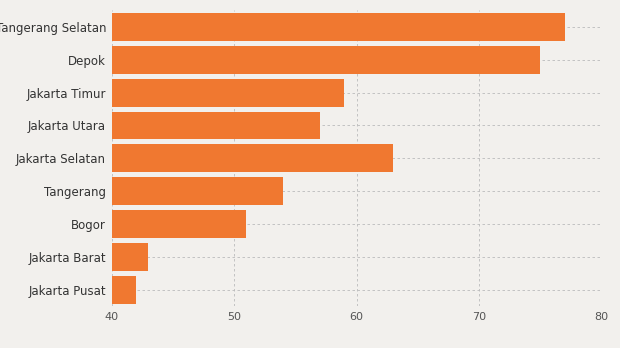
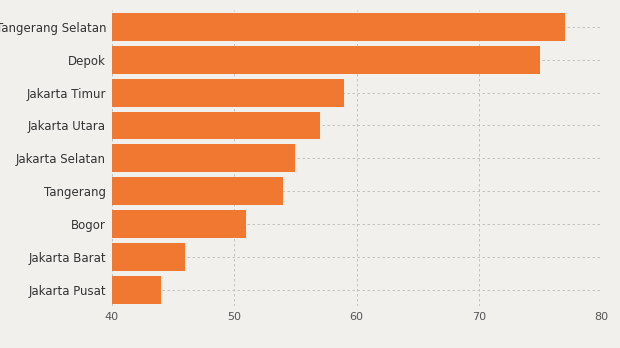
Jakarta Selatan: 63 -> 55
Jakarta Barat: 43 -> 46
Jakarta Pusat: 42 -> 44
